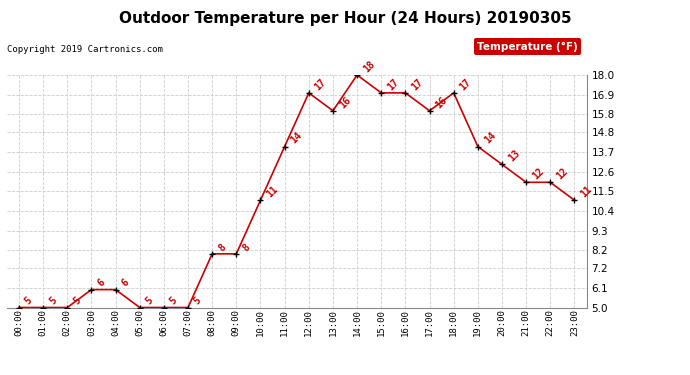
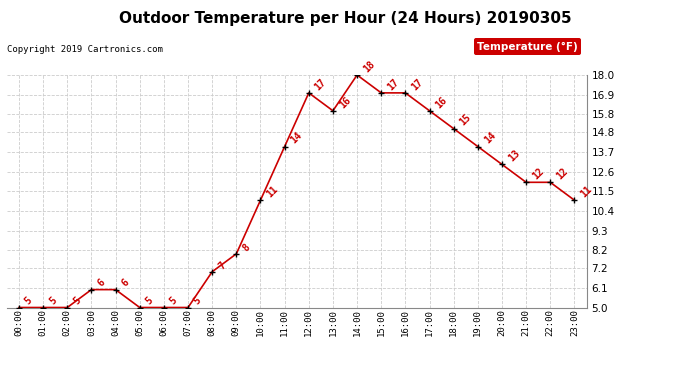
08:00: 8 -> 7
18:00: 17 -> 15
